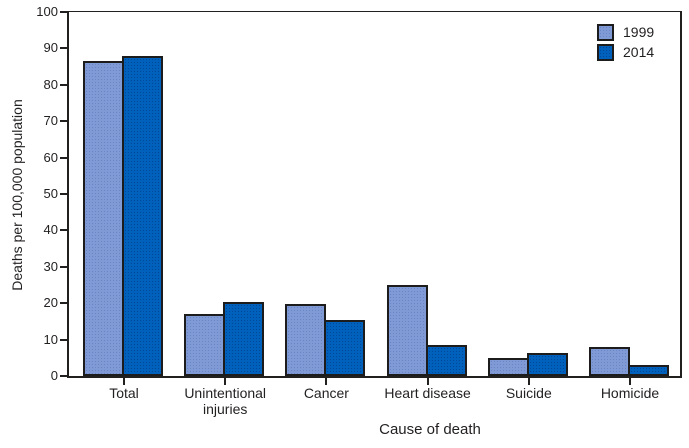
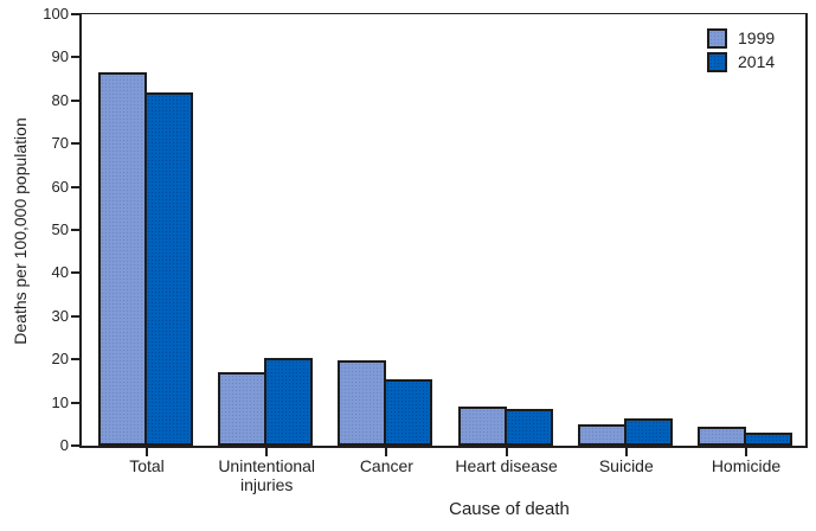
2014/Total: 88 -> 82
1999/Heart disease: 25 -> 9
1999/Homicide: 8 -> 4
